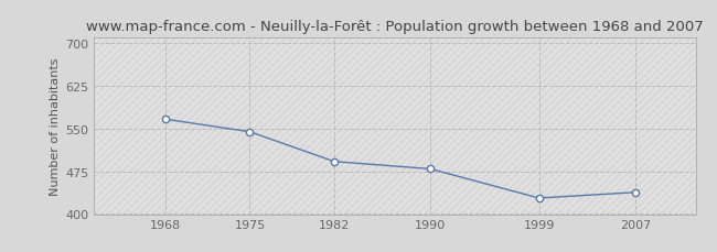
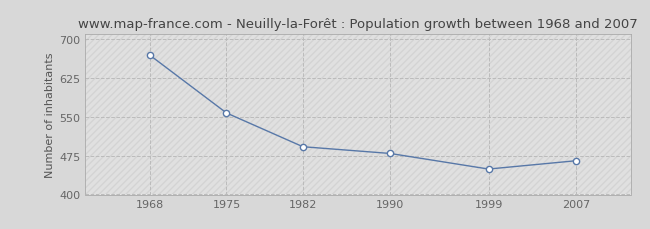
1968: 566 -> 668
1975: 544 -> 557
1999: 428 -> 449
2007: 438 -> 465
